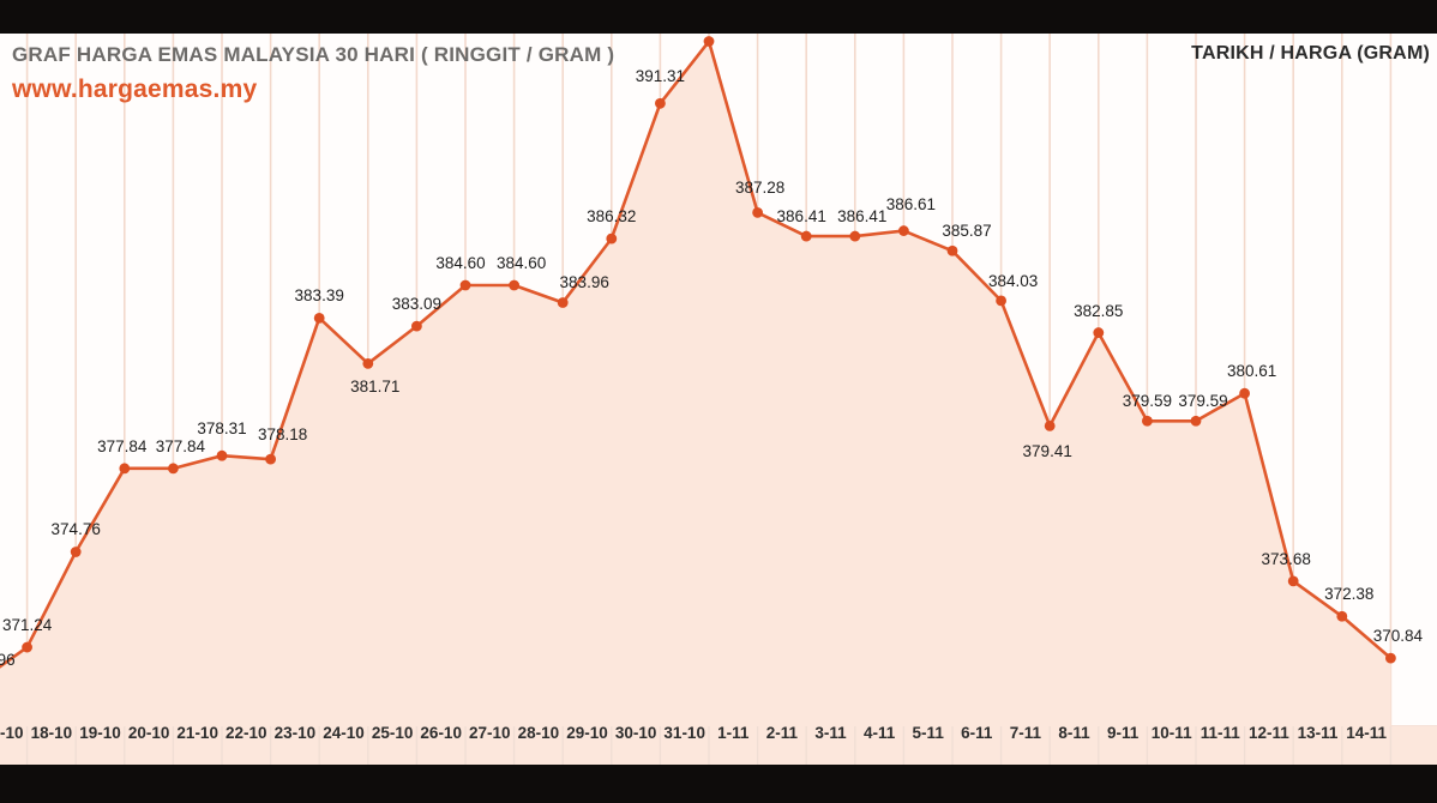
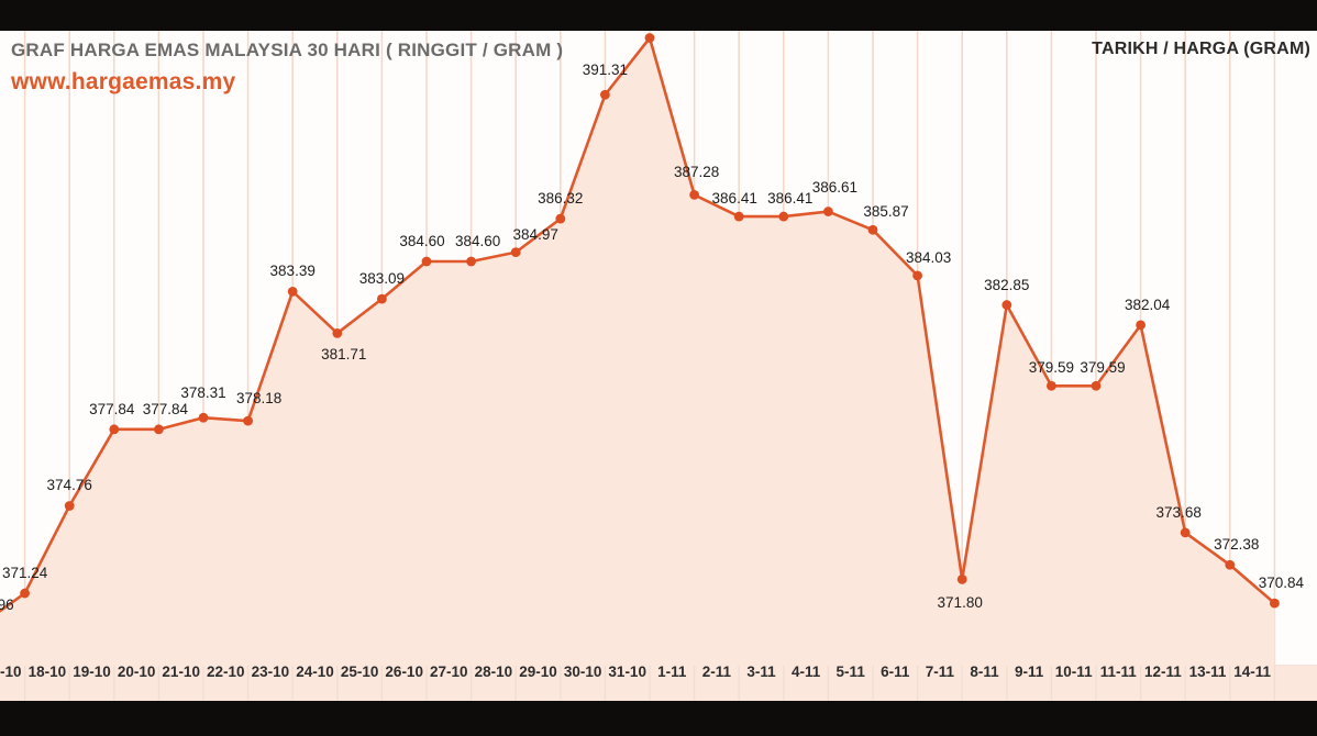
29-10: 383.96 -> 384.97
8-11: 379.41 -> 371.80
12-11: 380.61 -> 382.04
